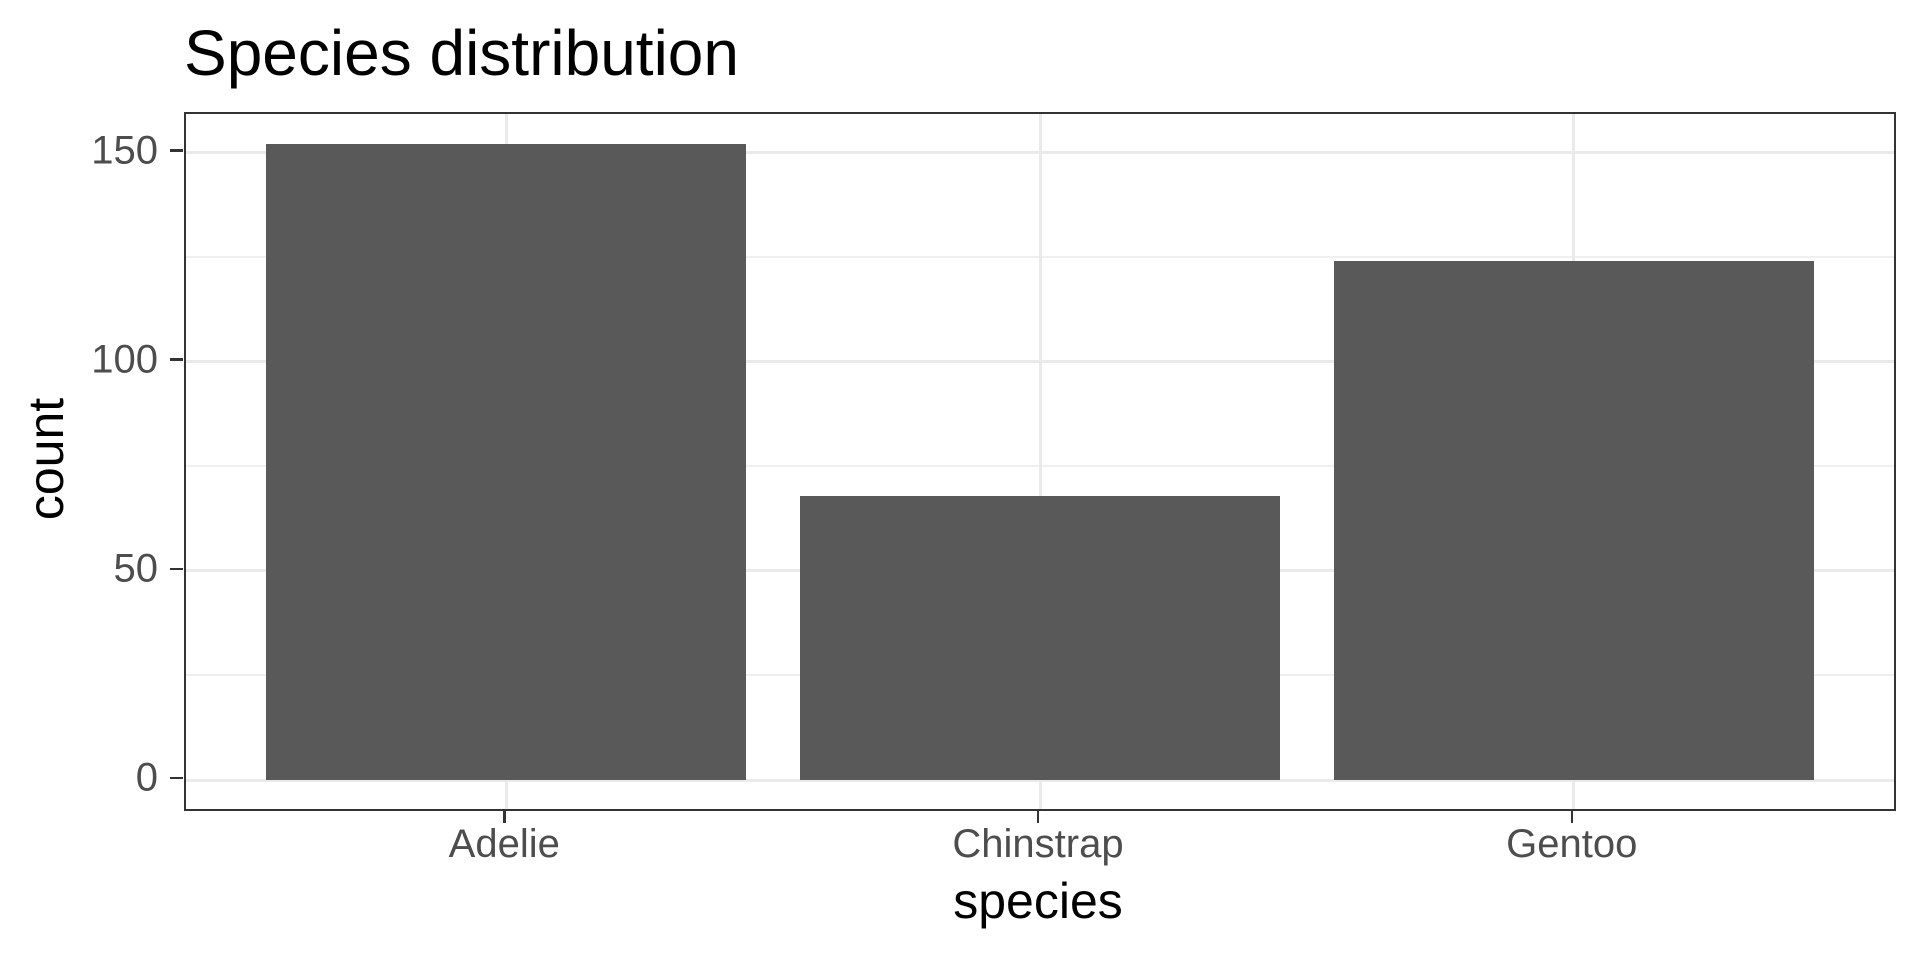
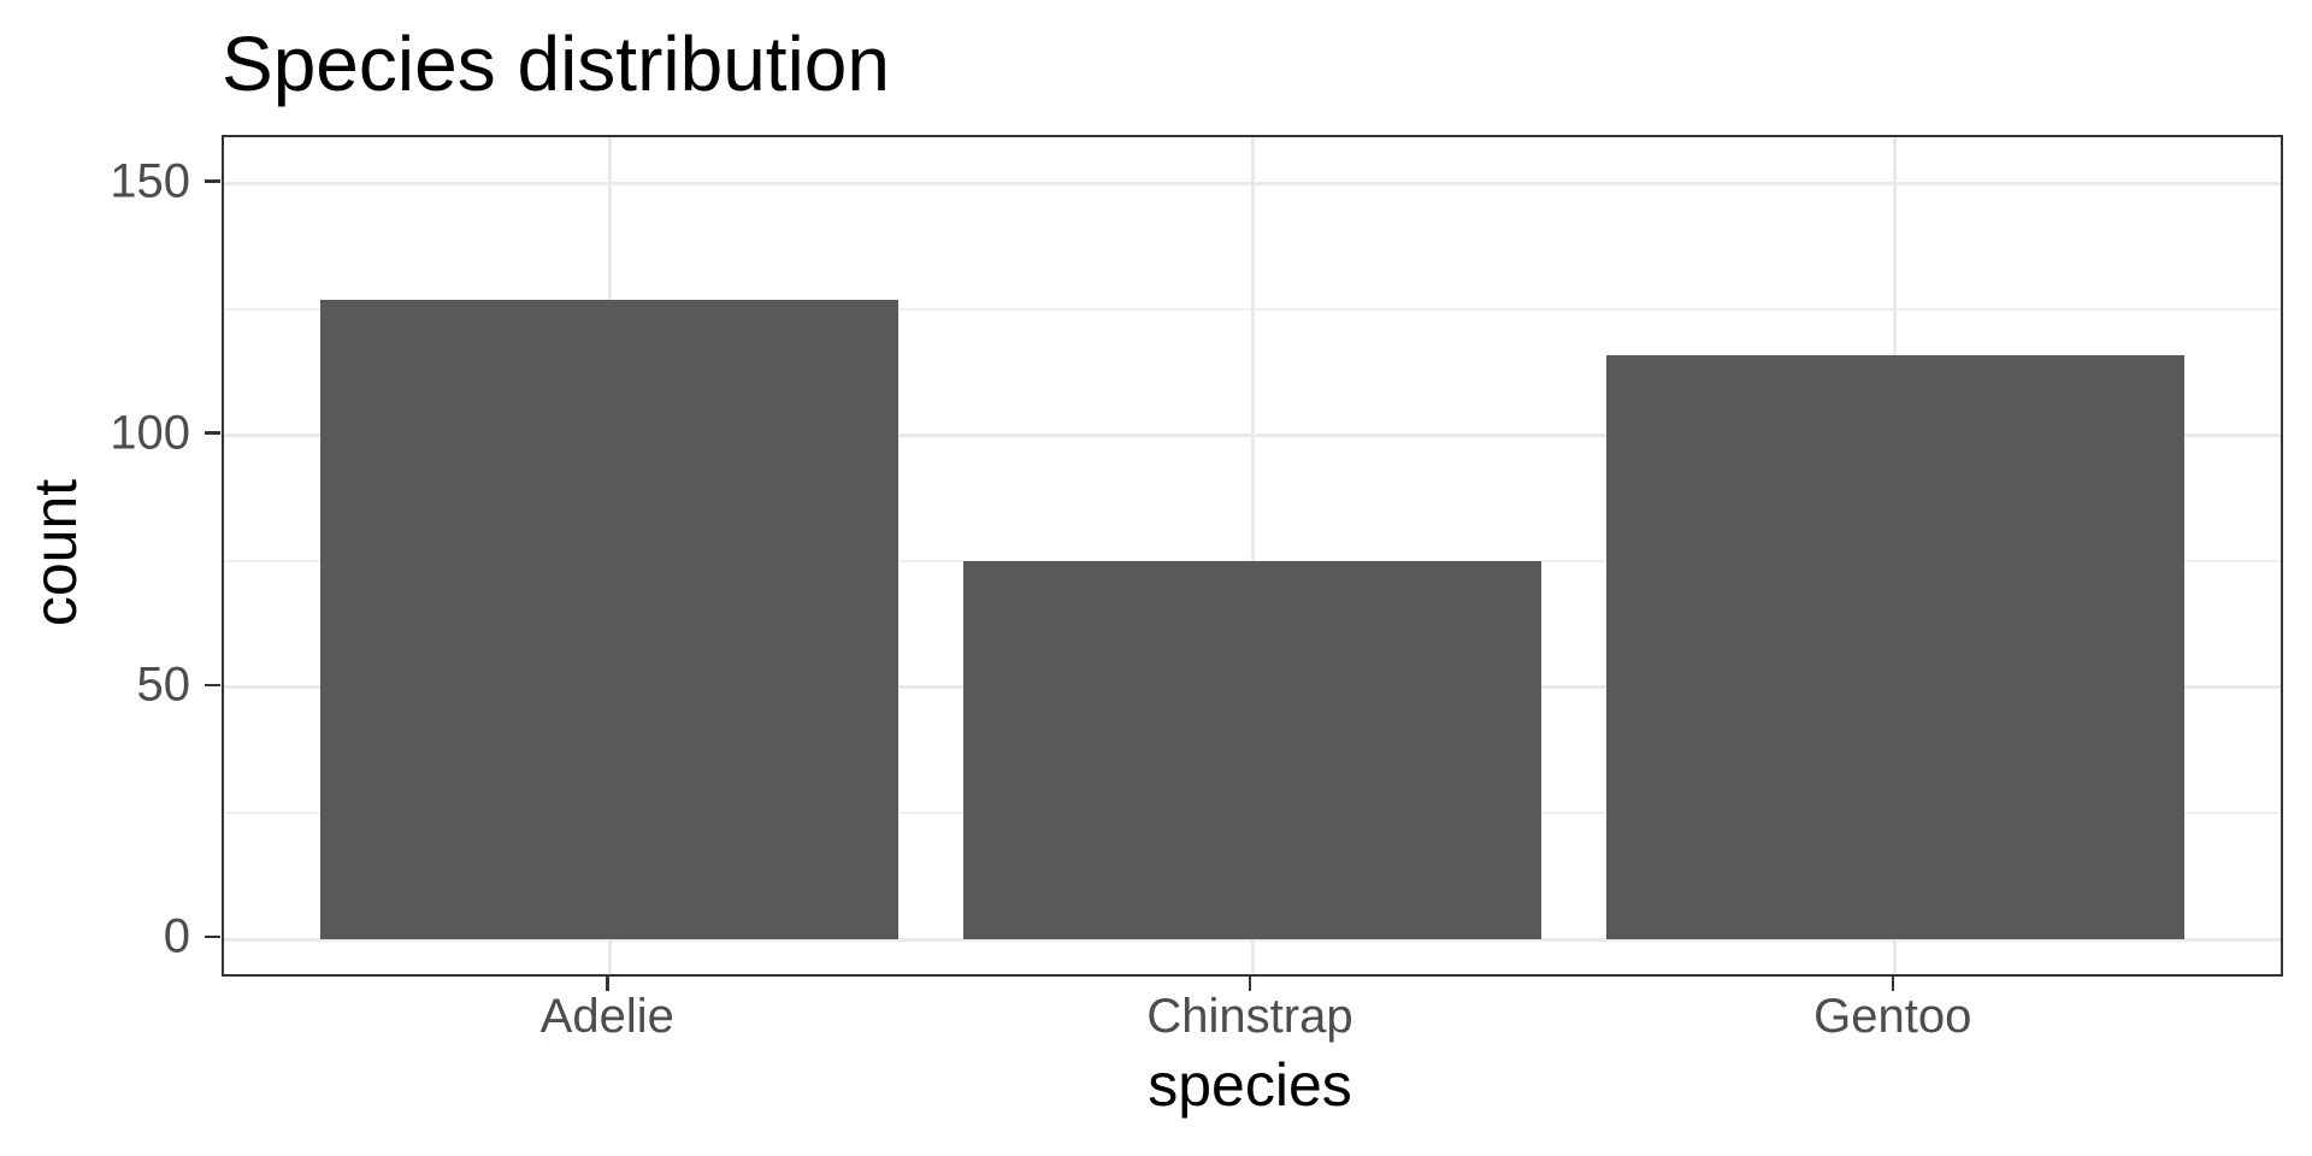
Adelie: 152 -> 127
Chinstrap: 68 -> 75
Gentoo: 124 -> 116
